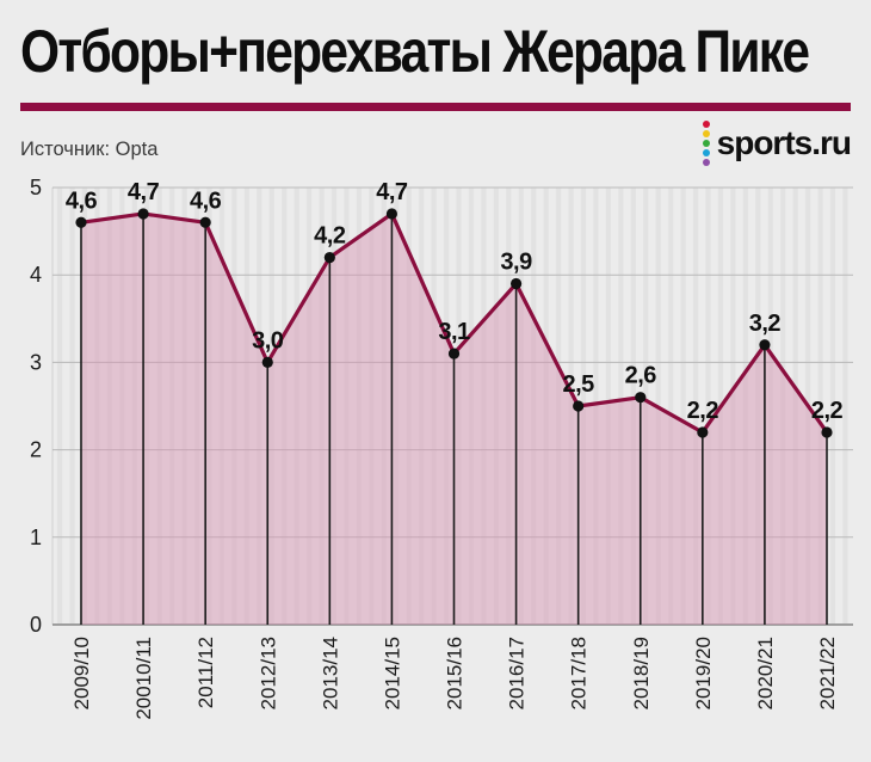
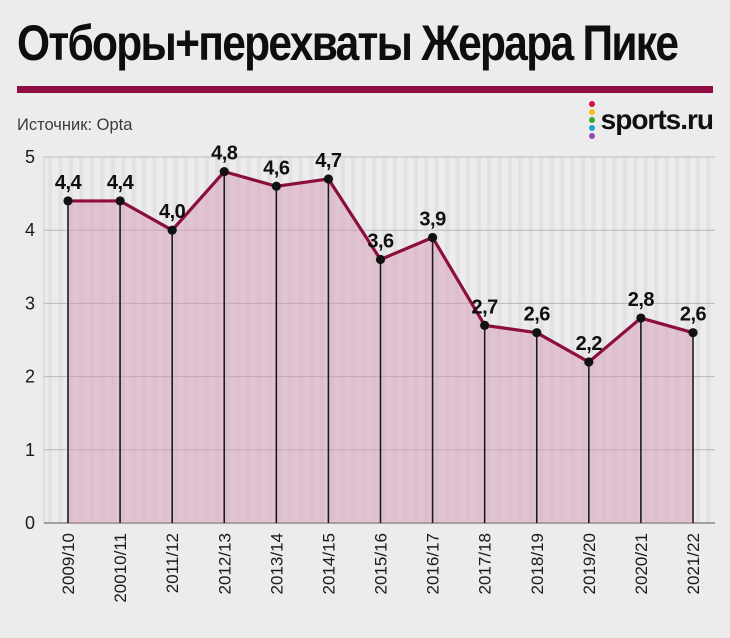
2009/10: 4,6 -> 4,4
20010/11: 4,7 -> 4,4
2011/12: 4,6 -> 4,0
2012/13: 3,0 -> 4,8
2013/14: 4,2 -> 4,6
2015/16: 3,1 -> 3,6
2017/18: 2,5 -> 2,7
2020/21: 3,2 -> 2,8
2021/22: 2,2 -> 2,6
